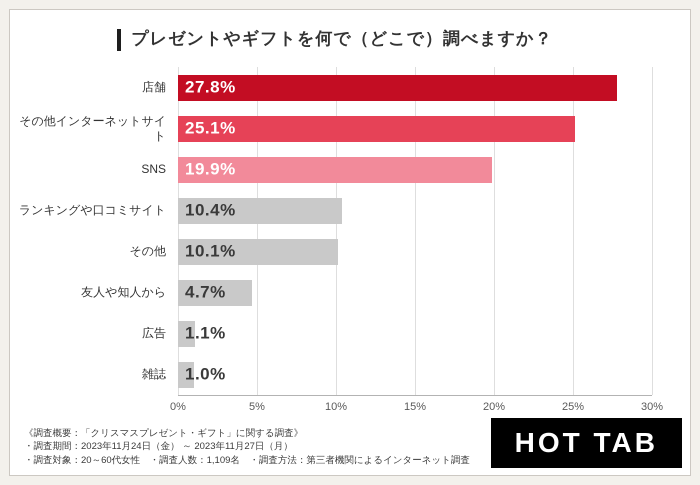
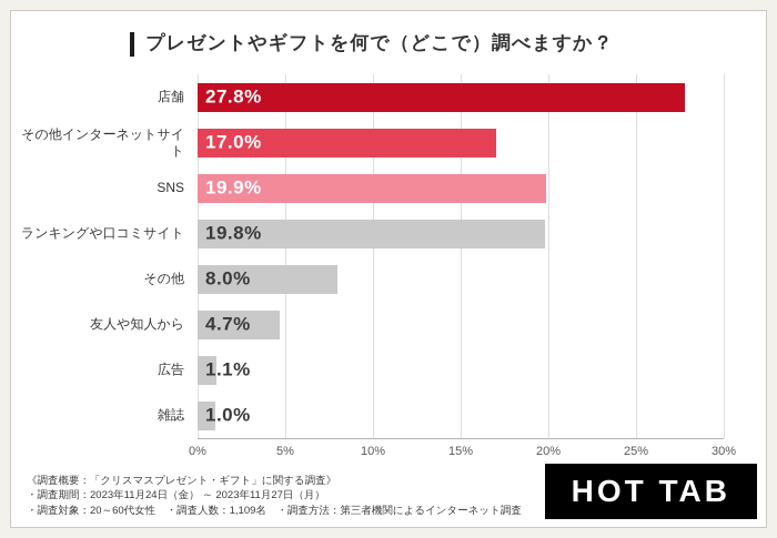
その他インターネットサイト: 25.1% -> 17.0%
ランキングや口コミサイト: 10.4% -> 19.8%
その他: 10.1% -> 8.0%
